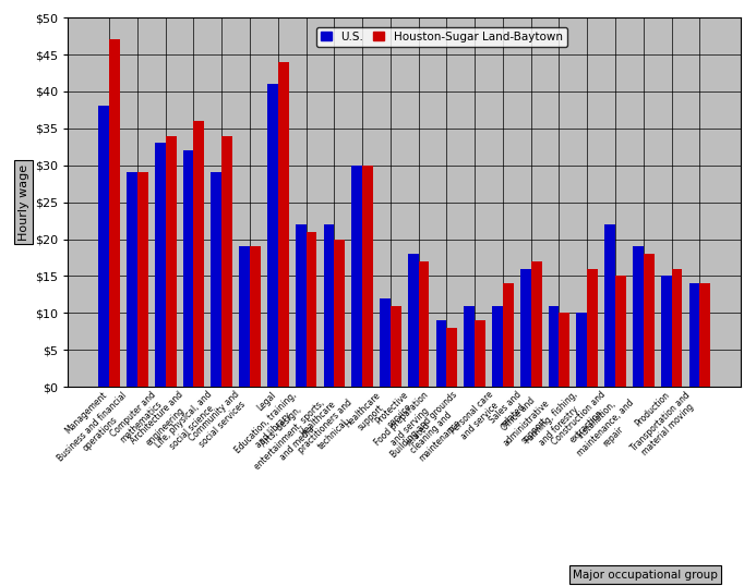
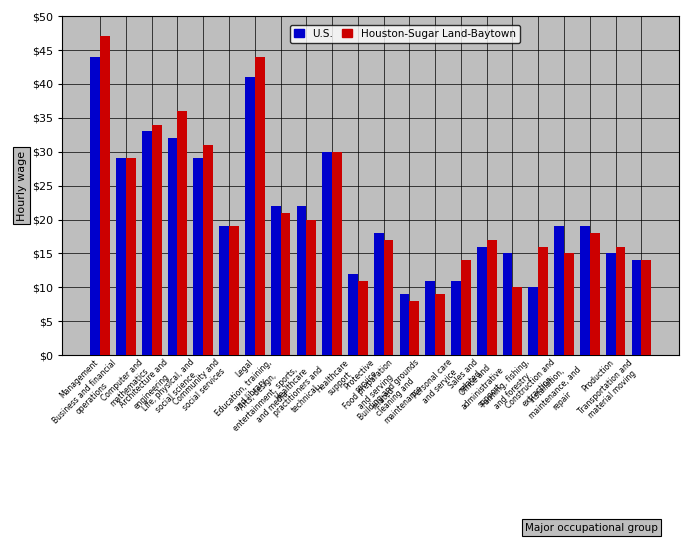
U.S./Management: $38 -> $44
Houston-Sugar Land-Baytown/Life, physical, and social science: $34 -> $31
U.S./Office and administrative support: $11 -> $15
U.S./Construction and extraction: $22 -> $19
